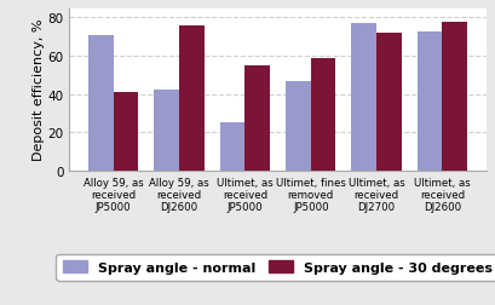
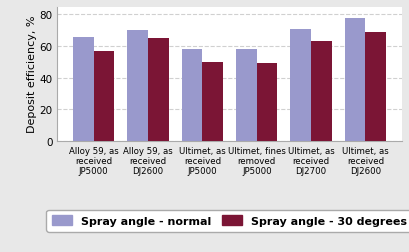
Spray angle - normal/Alloy 59, as received JP5000: 71 -> 66
Spray angle - 30 degrees/Alloy 59, as received JP5000: 41 -> 57
Spray angle - normal/Alloy 59, as received DJ2600: 42 -> 70
Spray angle - 30 degrees/Alloy 59, as received DJ2600: 76 -> 65
Spray angle - normal/Ultimet, as received JP5000: 25 -> 58
Spray angle - 30 degrees/Ultimet, as received JP5000: 55 -> 50
Spray angle - normal/Ultimet, fines removed JP5000: 47 -> 58
Spray angle - 30 degrees/Ultimet, fines removed JP5000: 59 -> 49
Spray angle - normal/Ultimet, as received DJ2700: 77 -> 71
Spray angle - 30 degrees/Ultimet, as received DJ2700: 72 -> 63
Spray angle - normal/Ultimet, as received DJ2600: 73 -> 78
Spray angle - 30 degrees/Ultimet, as received DJ2600: 78 -> 69
